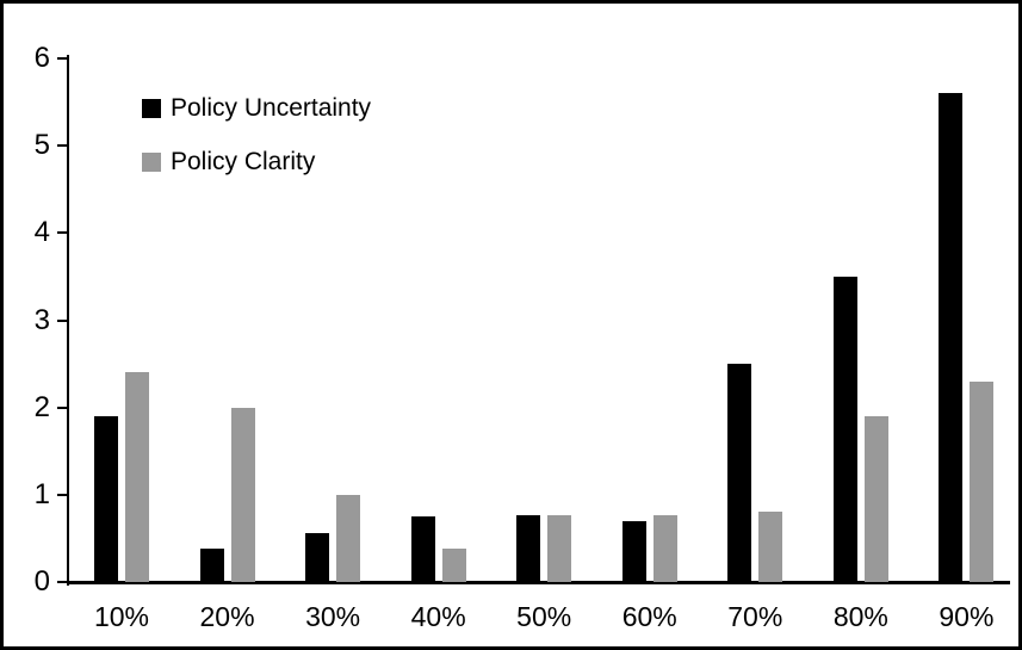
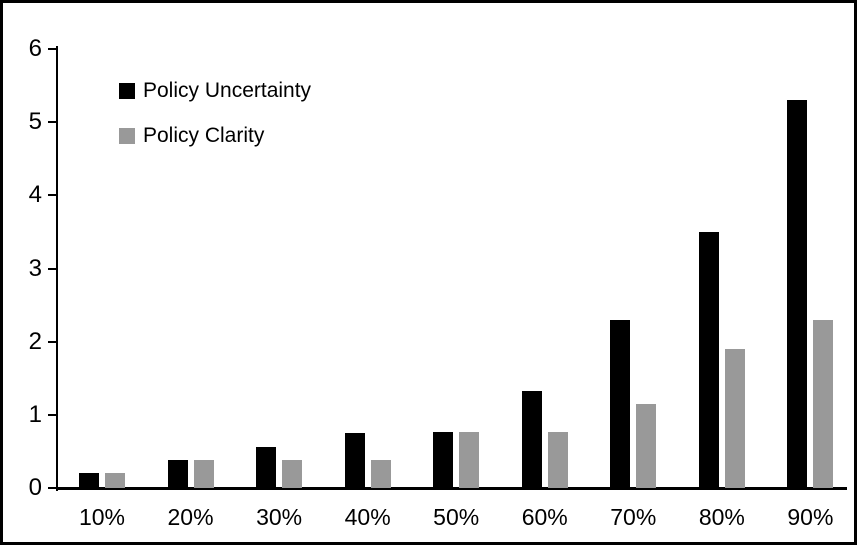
Policy Uncertainty/10%: 1.9 -> 0.2
Policy Clarity/10%: 2.4 -> 0.2
Policy Clarity/20%: 2.0 -> 0.4
Policy Clarity/30%: 1.0 -> 0.4
Policy Uncertainty/60%: 0.7 -> 1.3
Policy Uncertainty/70%: 2.5 -> 2.3
Policy Clarity/70%: 0.8 -> 1.1
Policy Uncertainty/90%: 5.6 -> 5.3
